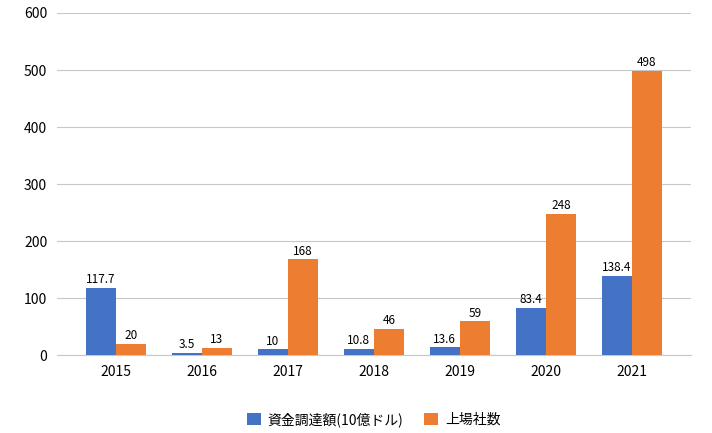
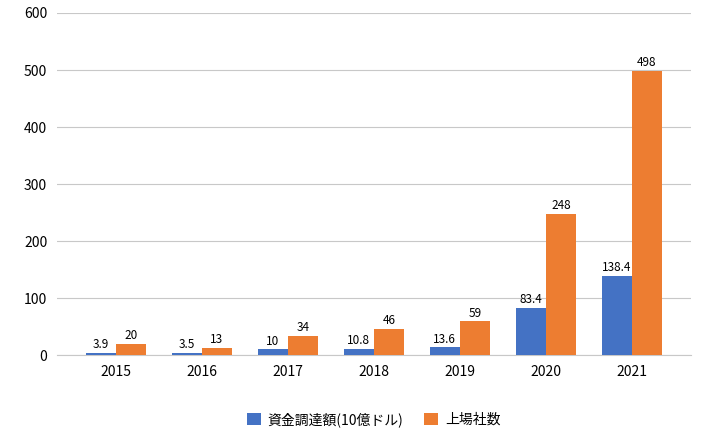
資金調達額(10億ドル)/2015: 117.7 -> 3.9
上場社数/2017: 168 -> 34
